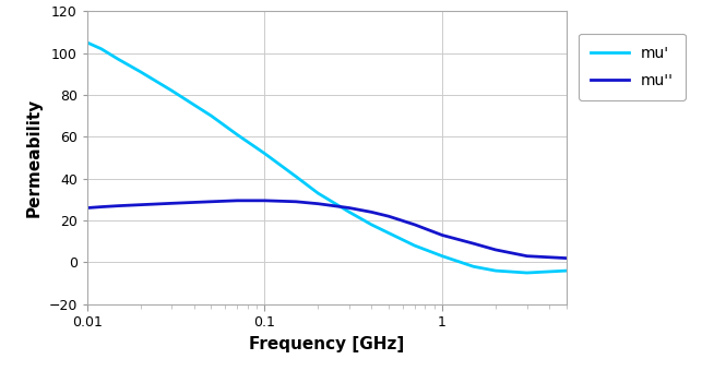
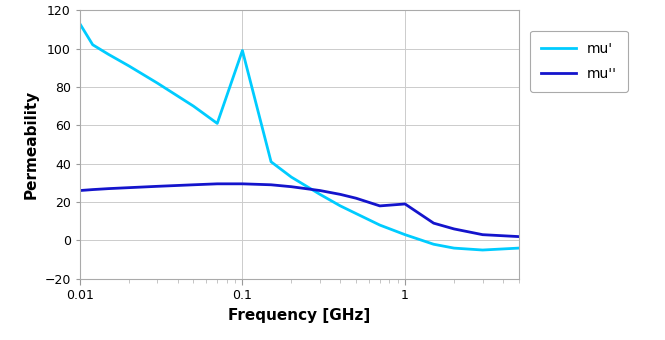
mu'/0.01: 105 -> 113
mu'/0.1: 52 -> 99
mu''/1: 13 -> 19
